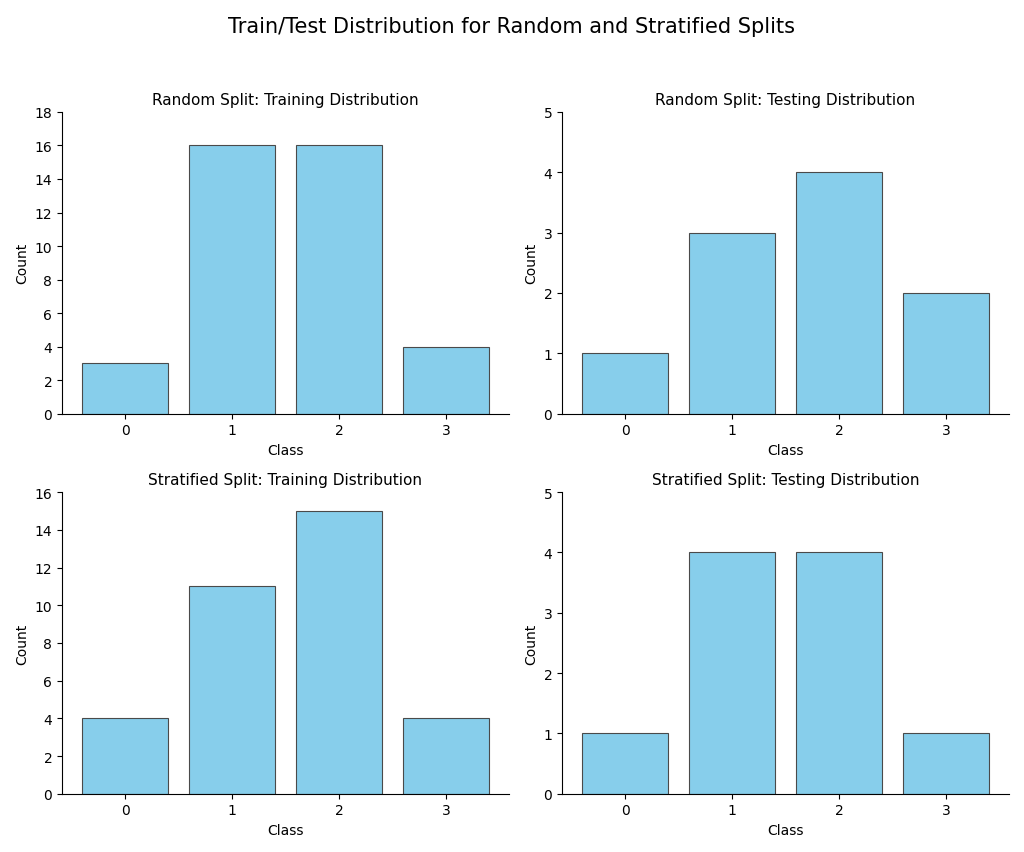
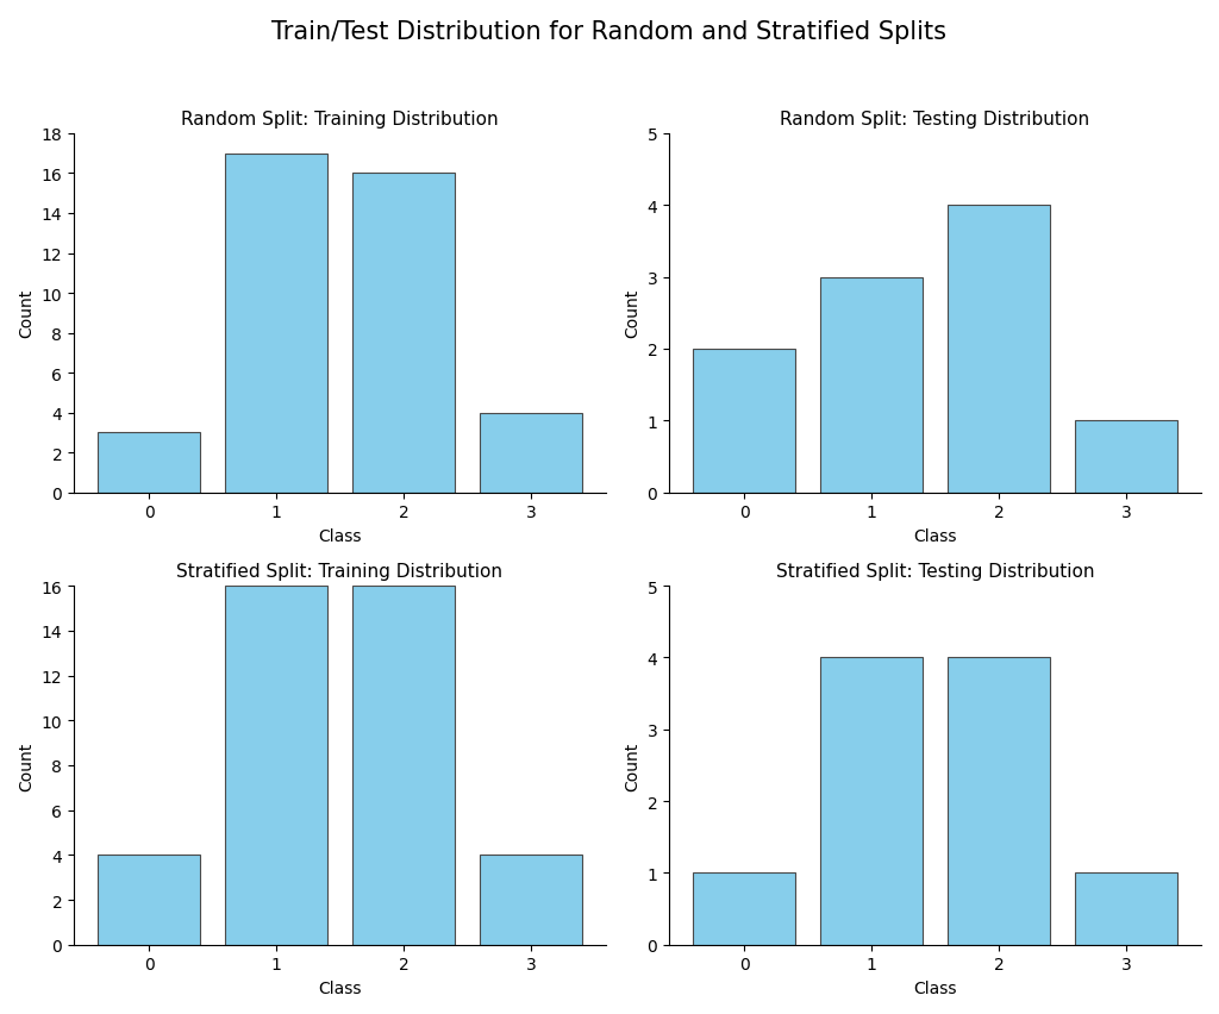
Random Split: Training Distribution/1: 16 -> 17
Random Split: Testing Distribution/0: 1 -> 2
Random Split: Testing Distribution/3: 2 -> 1
Stratified Split: Training Distribution/1: 11 -> 16
Stratified Split: Training Distribution/2: 15 -> 16
